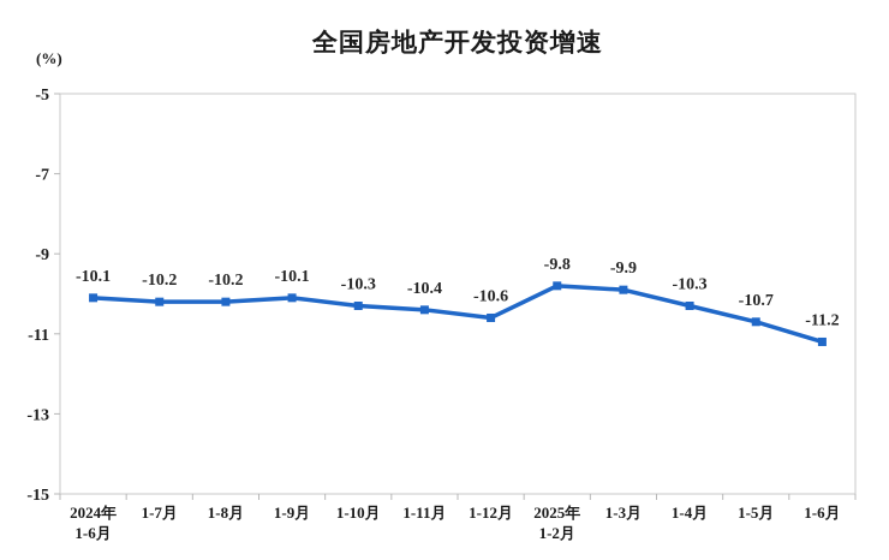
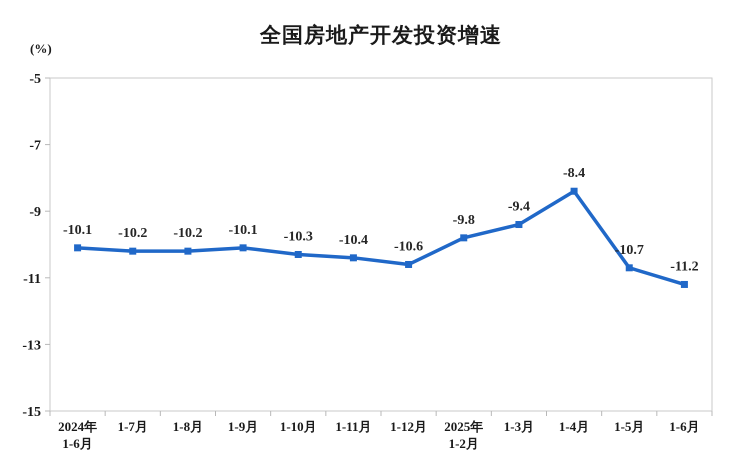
1-3月: -9.9 -> -9.4
1-4月: -10.3 -> -8.4
